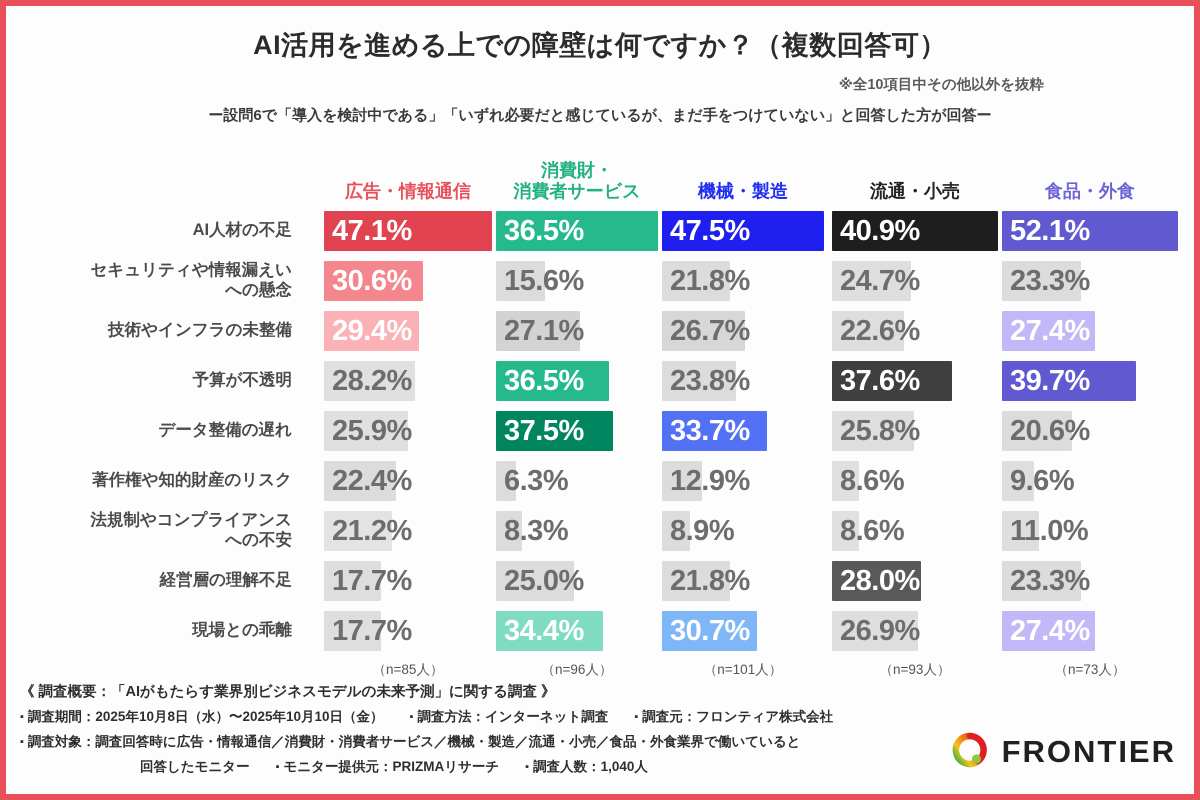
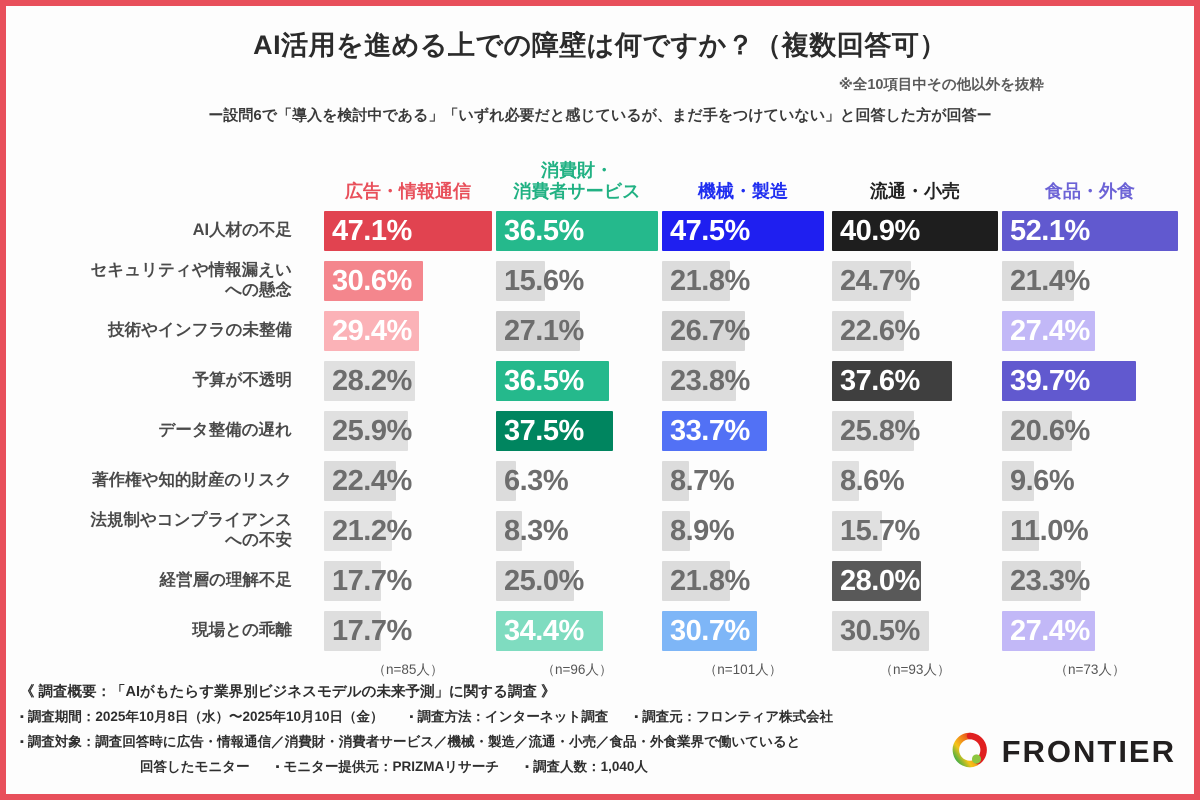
食品・外食/セキュリティや情報漏えい への懸念: 23.3% -> 21.4%
機械・製造/著作権や知的財産のリスク: 12.9% -> 8.7%
流通・小売/法規制やコンプライアンス への不安: 8.6% -> 15.7%
流通・小売/現場との乖離: 26.9% -> 30.5%
